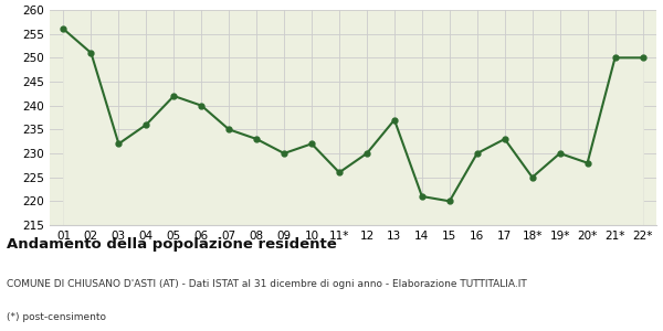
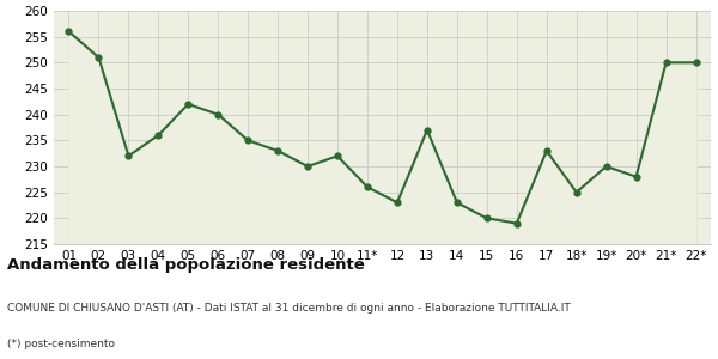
12: 230 -> 223
14: 221 -> 223
16: 230 -> 219
